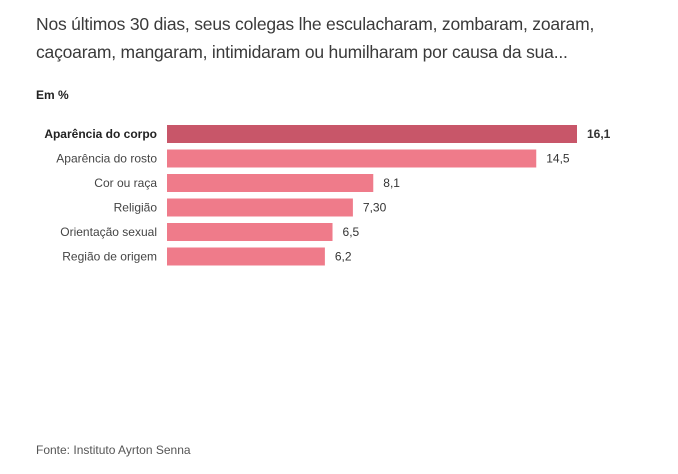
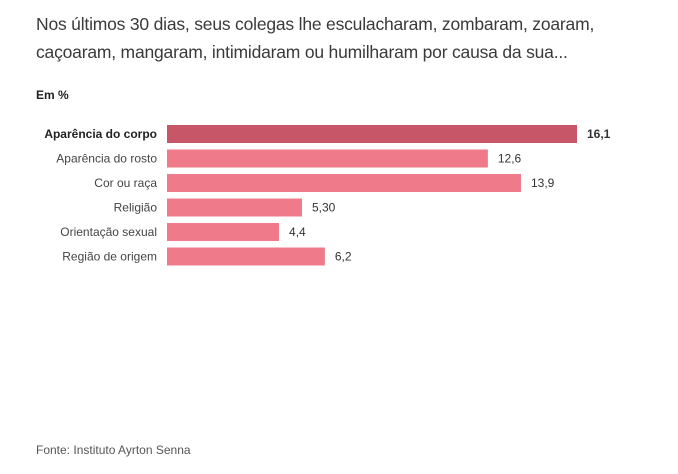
Aparência do rosto: 14,5 -> 12,6
Cor ou raça: 8,1 -> 13,9
Religião: 7,30 -> 5,30
Orientação sexual: 6,5 -> 4,4
